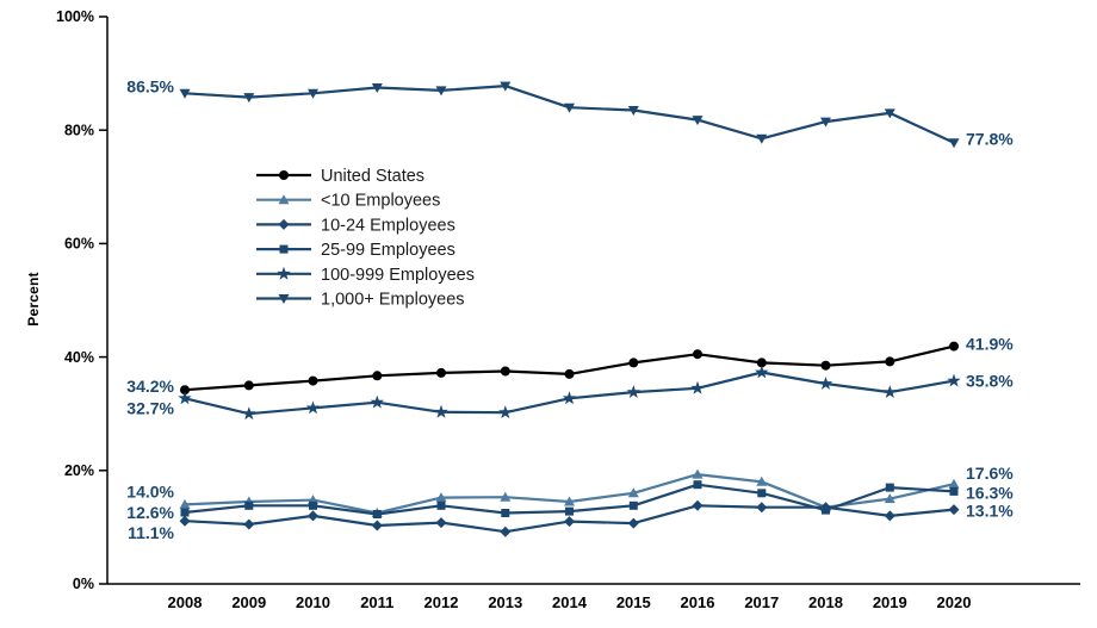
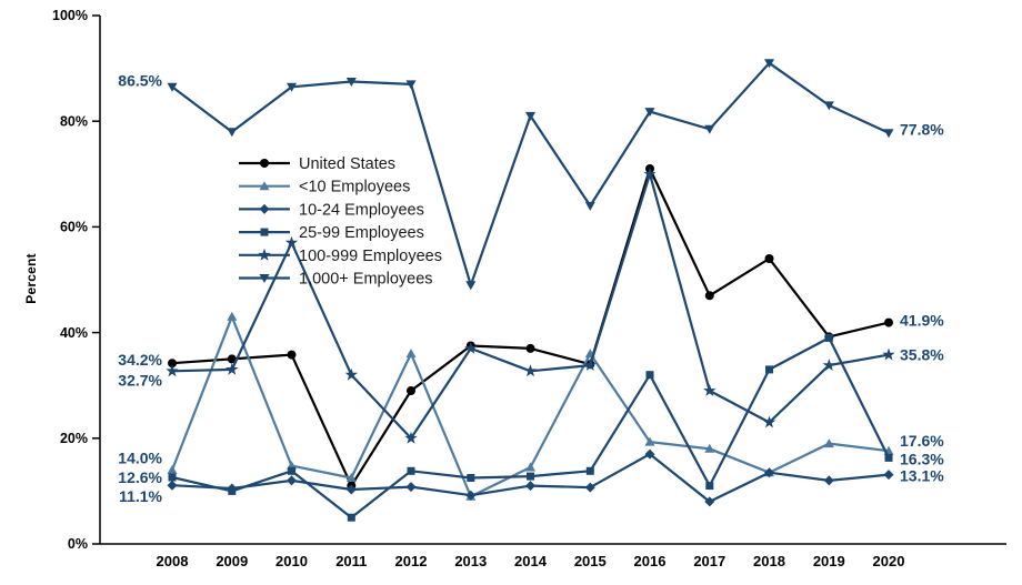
<10 Employees/2009: 14% -> 43%
25-99 Employees/2009: 14% -> 10%
100-999 Employees/2009: 30% -> 33%
1,000+ Employees/2009: 86% -> 78%
100-999 Employees/2010: 31% -> 57%
United States/2011: 37% -> 11%
25-99 Employees/2011: 12% -> 5%
United States/2012: 37% -> 29%
<10 Employees/2012: 15% -> 36%
100-999 Employees/2012: 30% -> 20%
<10 Employees/2013: 15% -> 9%
100-999 Employees/2013: 30% -> 37%
1,000+ Employees/2013: 88% -> 49%
1,000+ Employees/2014: 84% -> 81%
United States/2015: 39% -> 34%
<10 Employees/2015: 16% -> 36%
1,000+ Employees/2015: 84% -> 64%
United States/2016: 40% -> 71%
10-24 Employees/2016: 14% -> 17%
25-99 Employees/2016: 18% -> 32%
100-999 Employees/2016: 34% -> 70%
United States/2017: 39% -> 47%
10-24 Employees/2017: 14% -> 8%
25-99 Employees/2017: 16% -> 11%
100-999 Employees/2017: 37% -> 29%
United States/2018: 38% -> 54%
25-99 Employees/2018: 13% -> 33%
100-999 Employees/2018: 35% -> 23%
1,000+ Employees/2018: 82% -> 91%
<10 Employees/2019: 15% -> 19%
25-99 Employees/2019: 17% -> 39%
